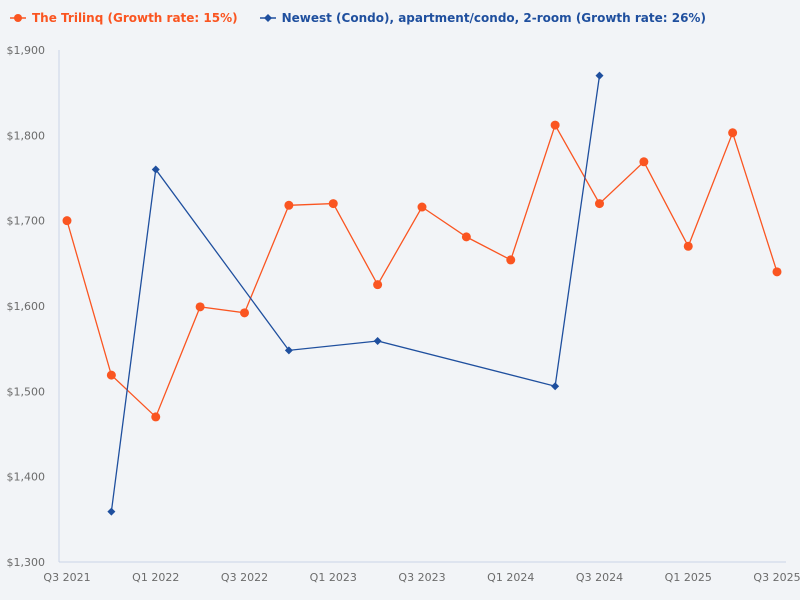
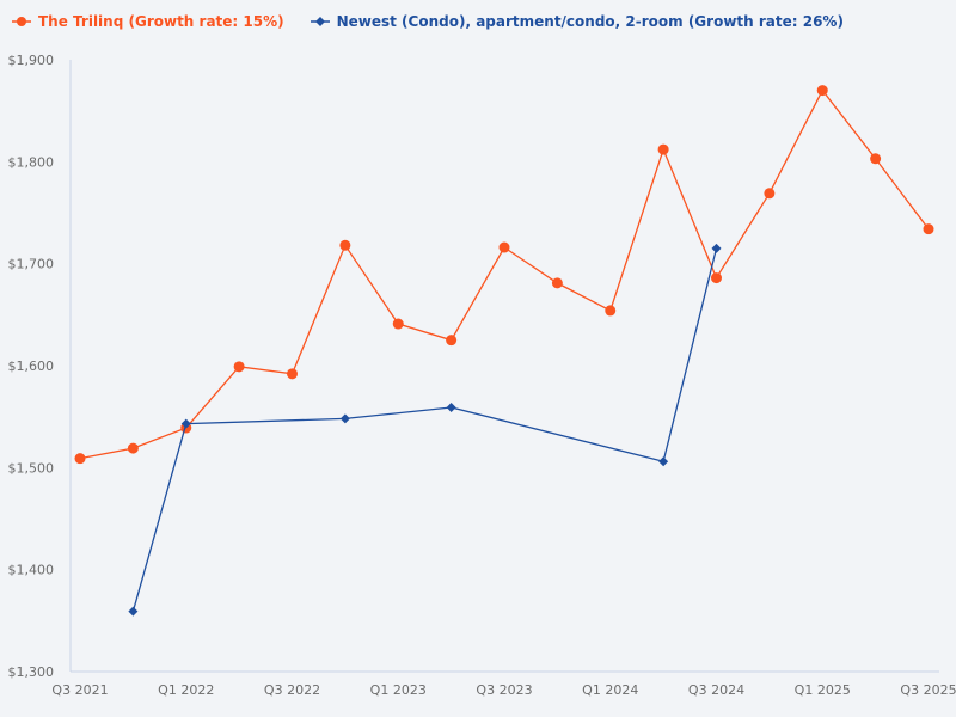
The Trilinq (Growth rate: 15%)/Q3 2021: $1700 -> $1510
The Trilinq (Growth rate: 15%)/Q1 2022: $1470 -> $1540
Newest (Condo), apartment/condo, 2-room (Growth rate: 26%)/Q1 2022: $1760 -> $1540
The Trilinq (Growth rate: 15%)/Q1 2023: $1720 -> $1640
The Trilinq (Growth rate: 15%)/Q3 2024: $1720 -> $1690
Newest (Condo), apartment/condo, 2-room (Growth rate: 26%)/Q3 2024: $1870 -> $1720
The Trilinq (Growth rate: 15%)/Q1 2025: $1670 -> $1870
The Trilinq (Growth rate: 15%)/Q3 2025: $1640 -> $1730
